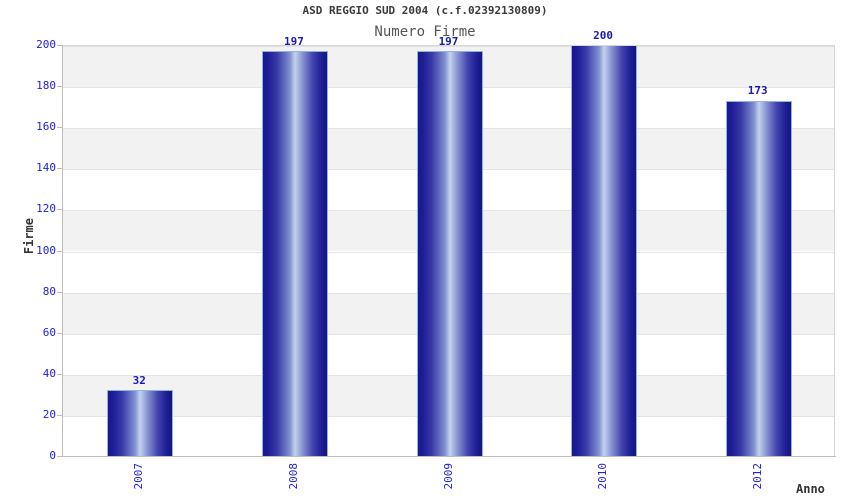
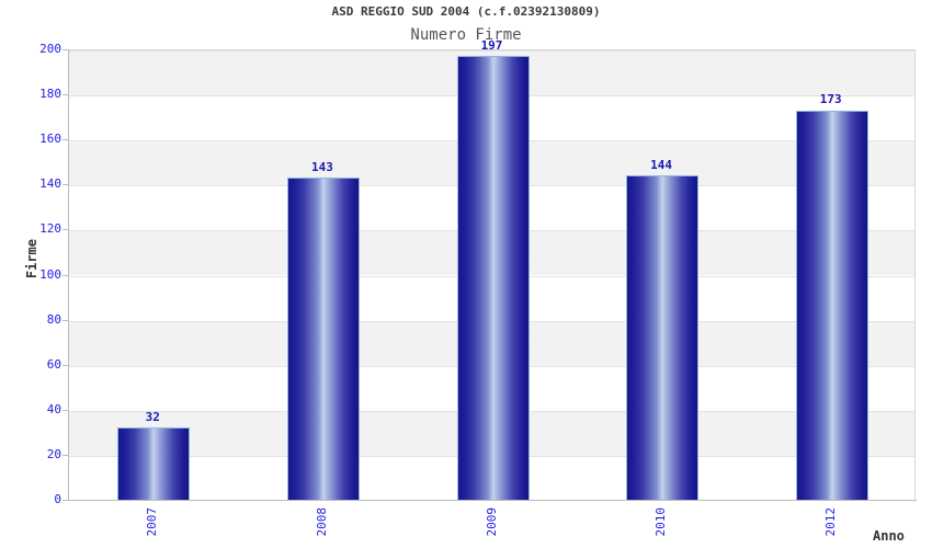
2008: 197 -> 143
2010: 200 -> 144
